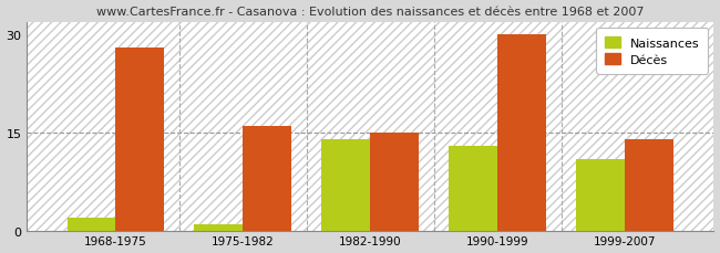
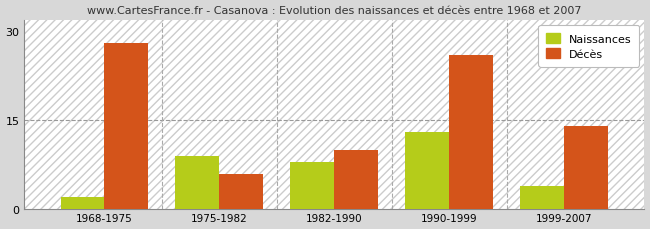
Naissances/1975-1982: 1 -> 9
Décès/1975-1982: 16 -> 6
Naissances/1982-1990: 14 -> 8
Décès/1982-1990: 15 -> 10
Décès/1990-1999: 30 -> 26
Naissances/1999-2007: 11 -> 4
